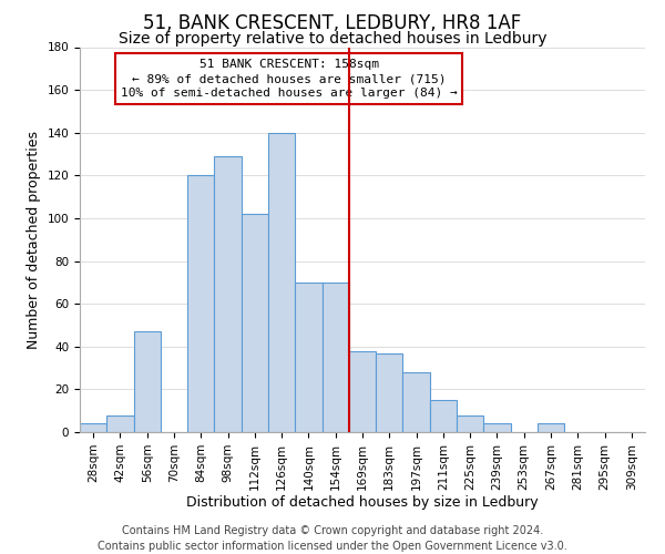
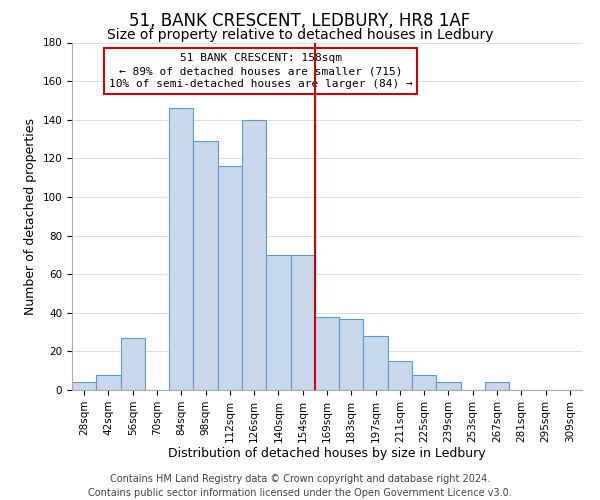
56sqm: 47 -> 27
84sqm: 120 -> 146
112sqm: 102 -> 116
